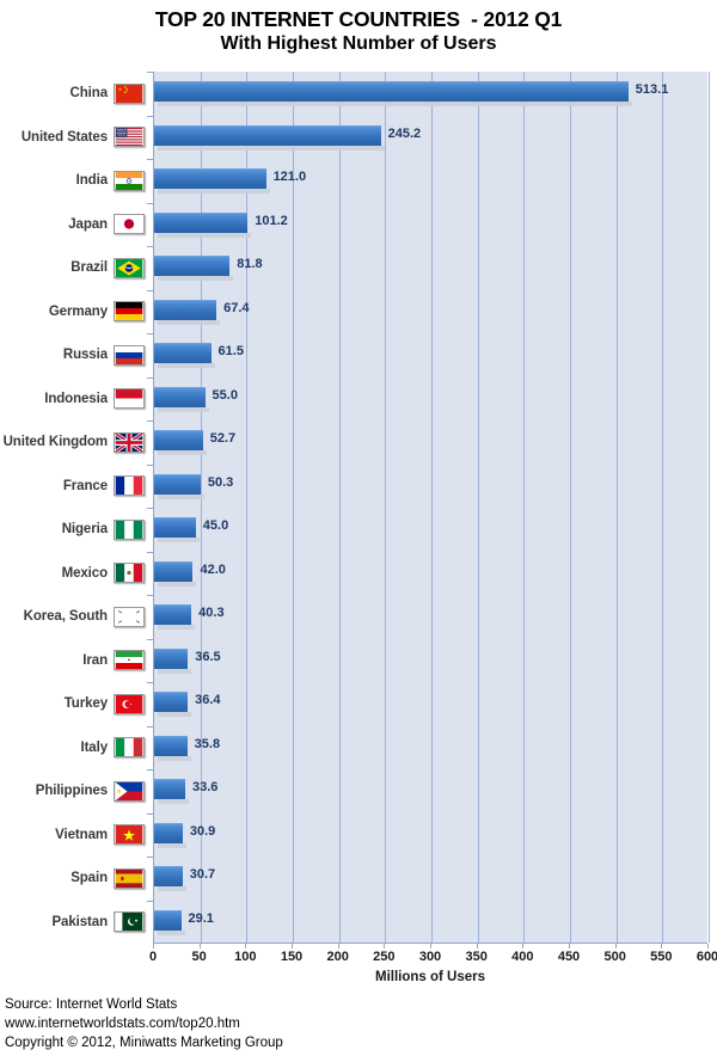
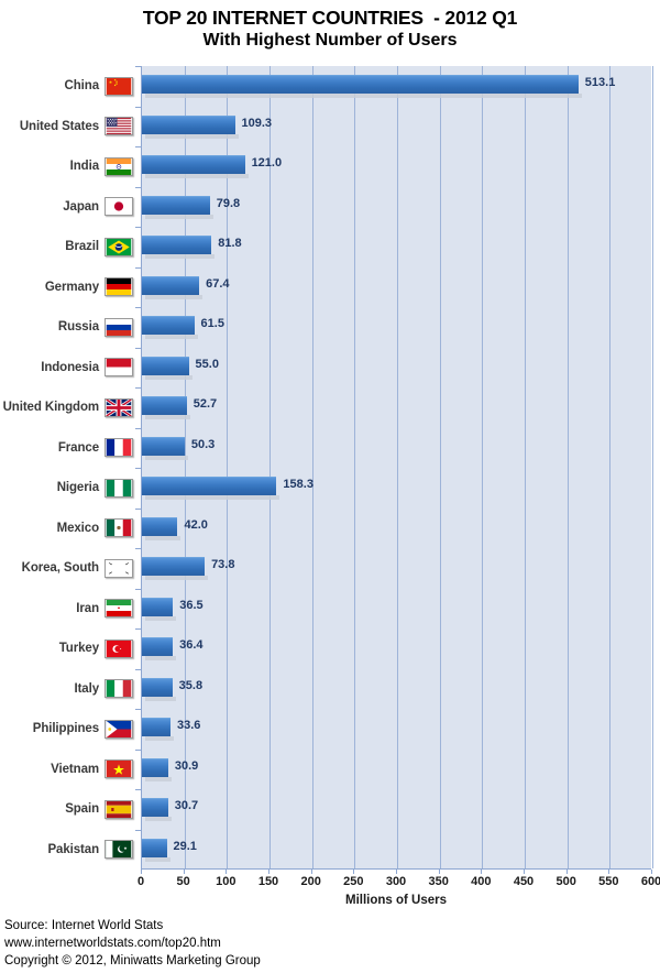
United States: 245.2 -> 109.3
Japan: 101.2 -> 79.8
Nigeria: 45.0 -> 158.3
Korea, South: 40.3 -> 73.8
